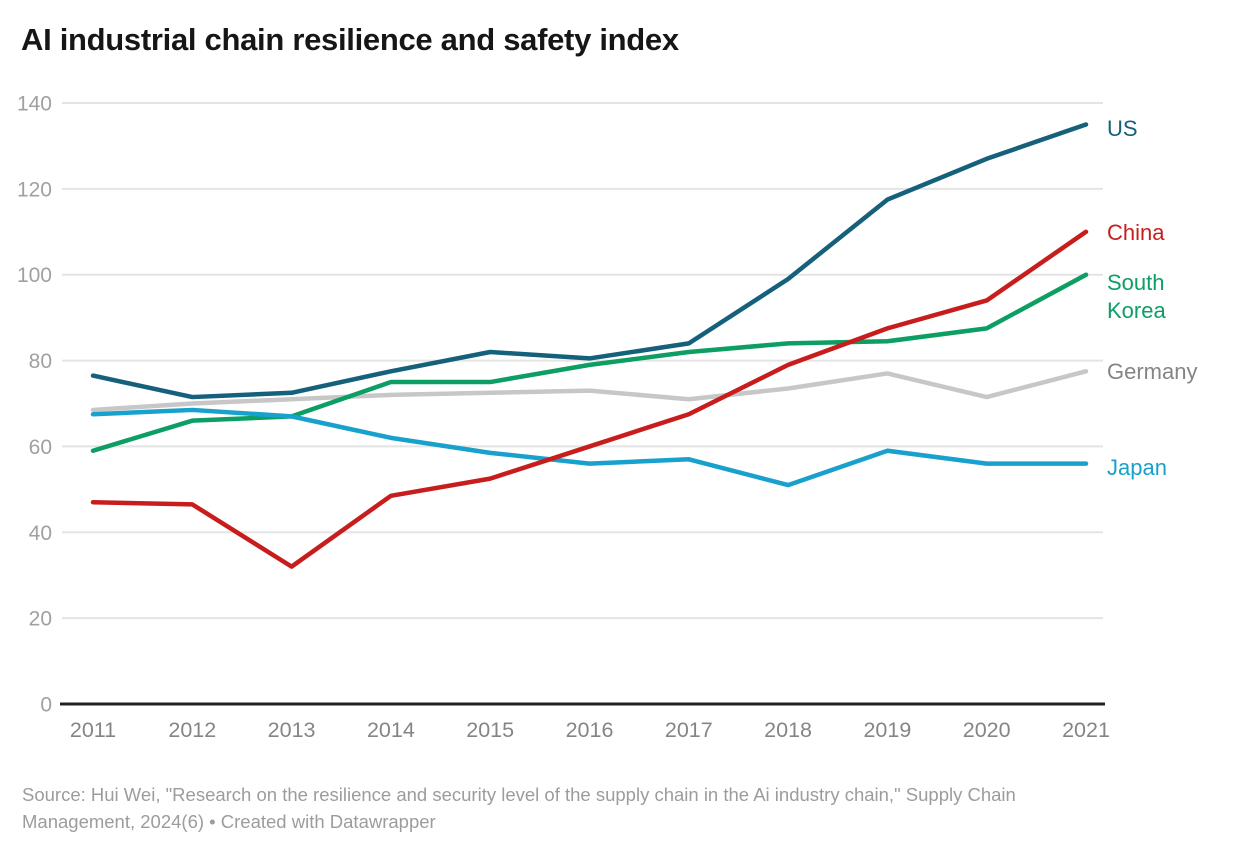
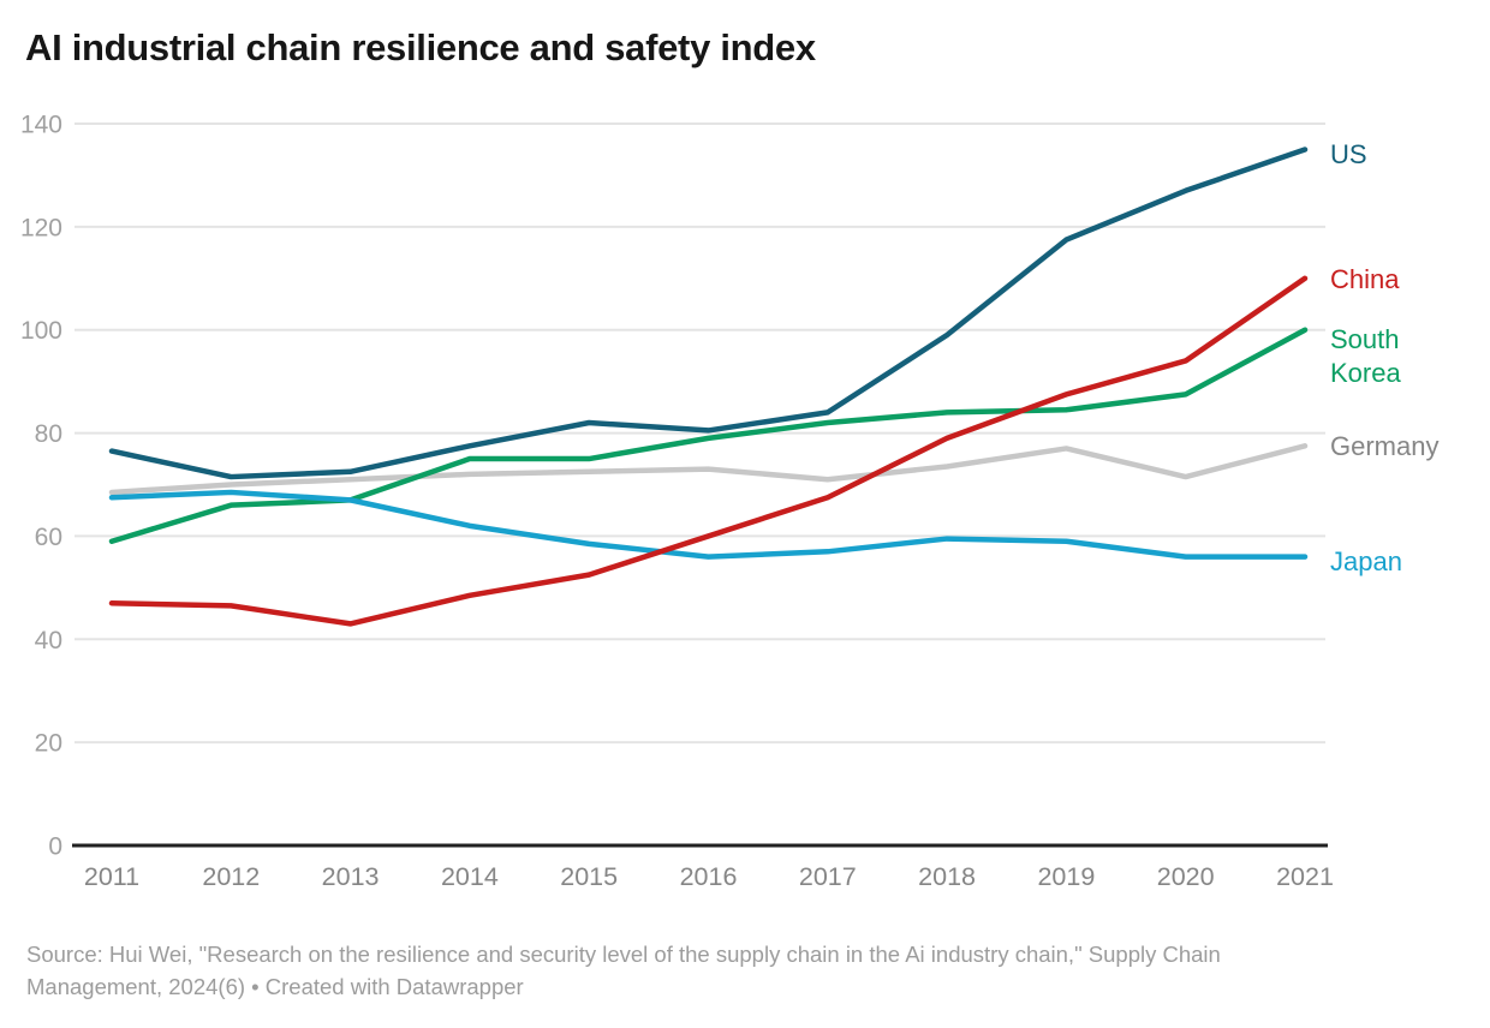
China/2013: 32 -> 43
Japan/2018: 51 -> 60
